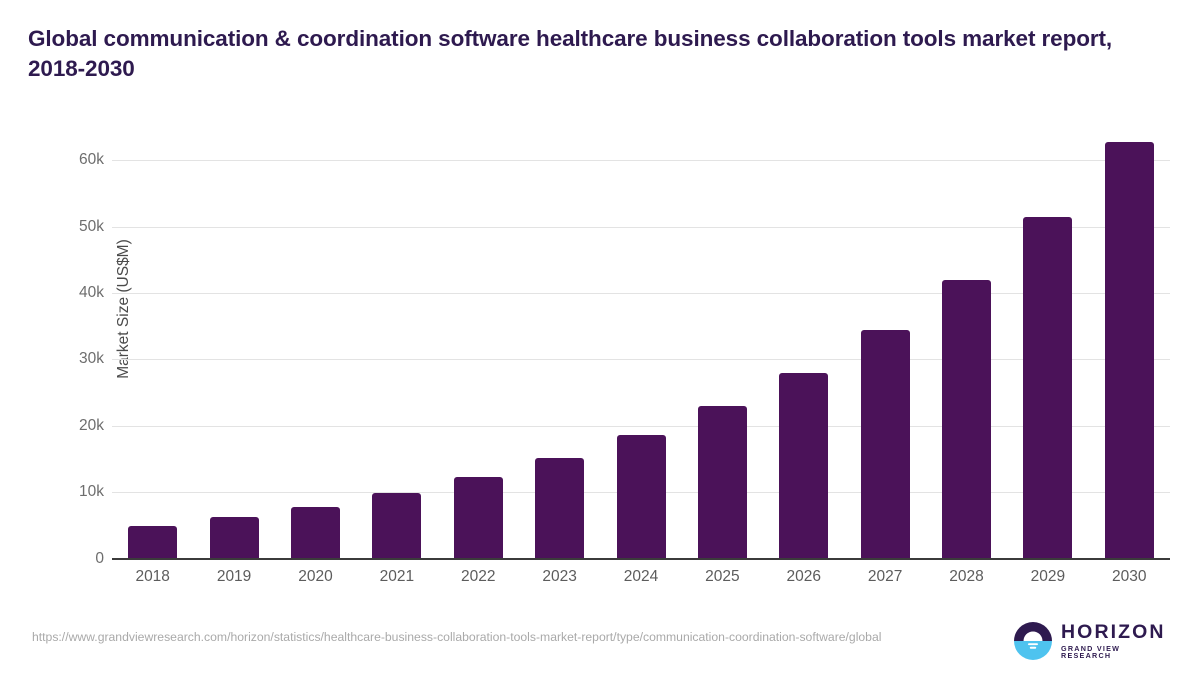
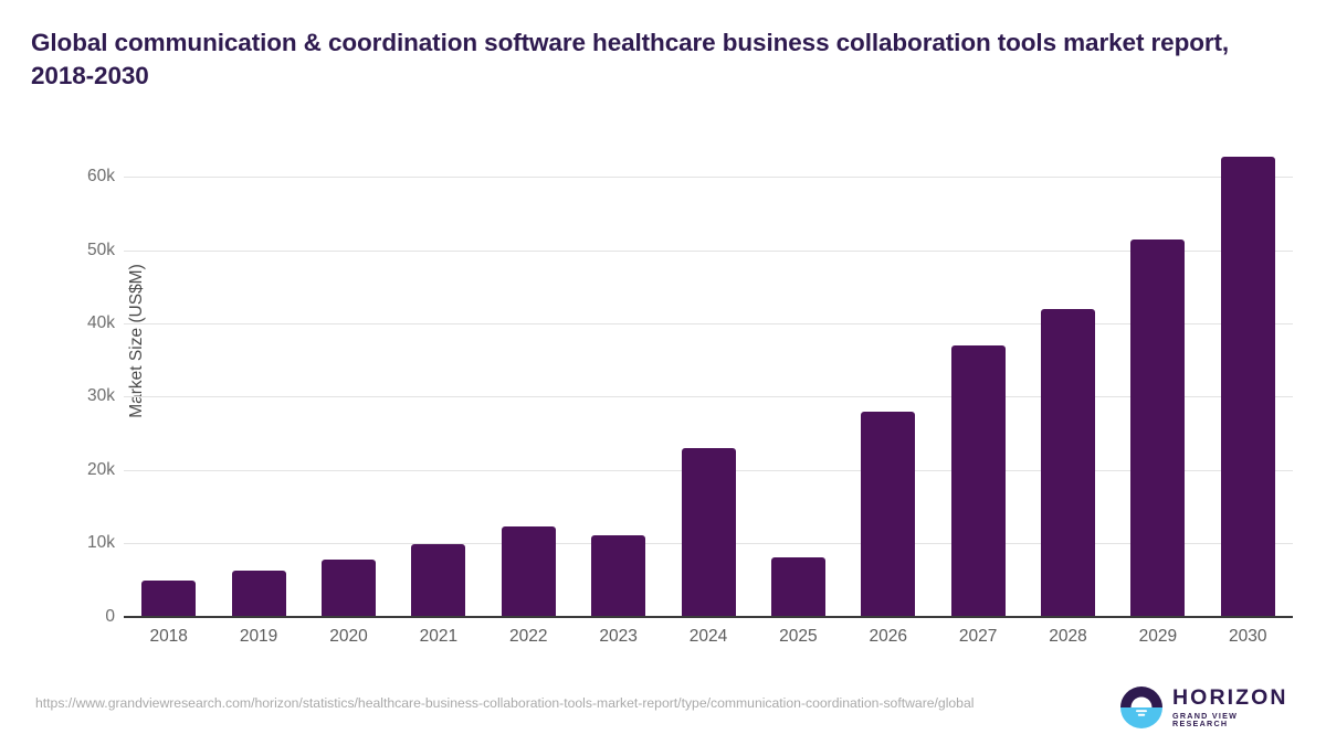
2023: 15k -> 11k
2024: 19k -> 23k
2025: 23k -> 8k
2027: 34k -> 37k
